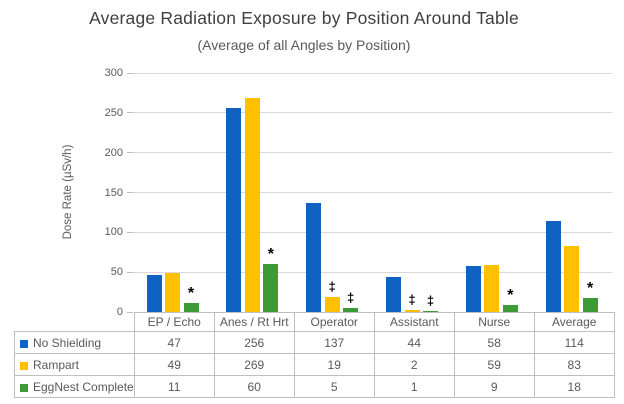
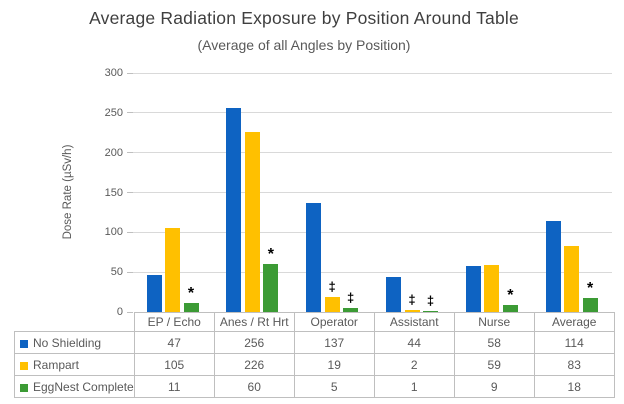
Rampart/EP / Echo: 49 -> 105
Rampart/Anes / Rt Hrt: 269 -> 226
